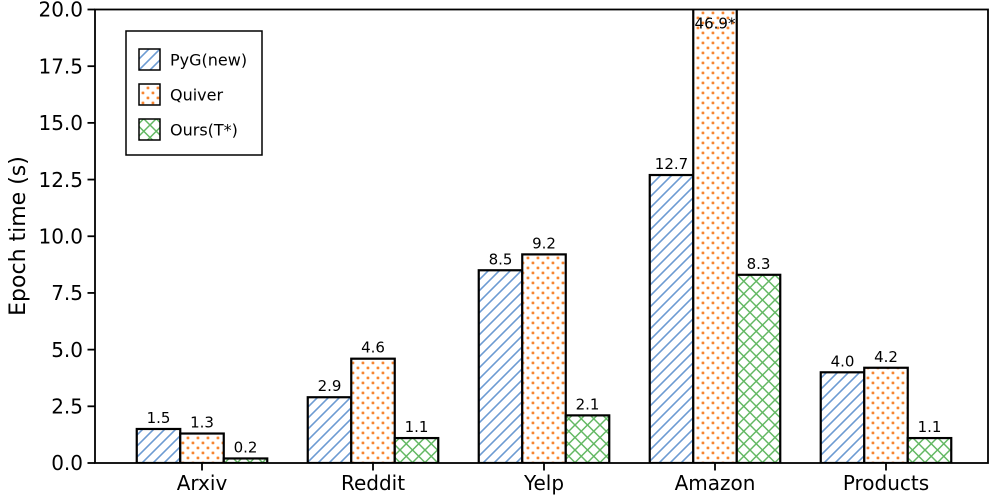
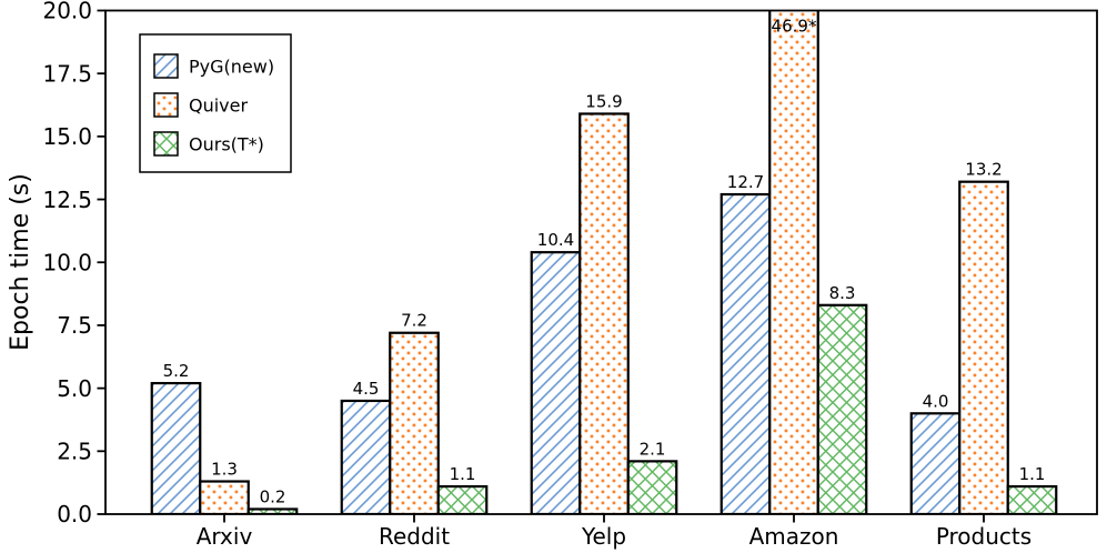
PyG(new)/Arxiv: 1.5 -> 5.2
PyG(new)/Reddit: 2.9 -> 4.5
Quiver/Reddit: 4.6 -> 7.2
PyG(new)/Yelp: 8.5 -> 10.4
Quiver/Yelp: 9.2 -> 15.9
Quiver/Products: 4.2 -> 13.2
